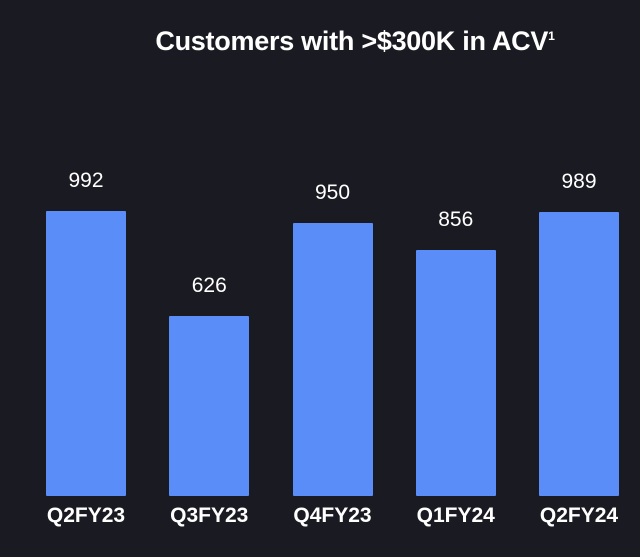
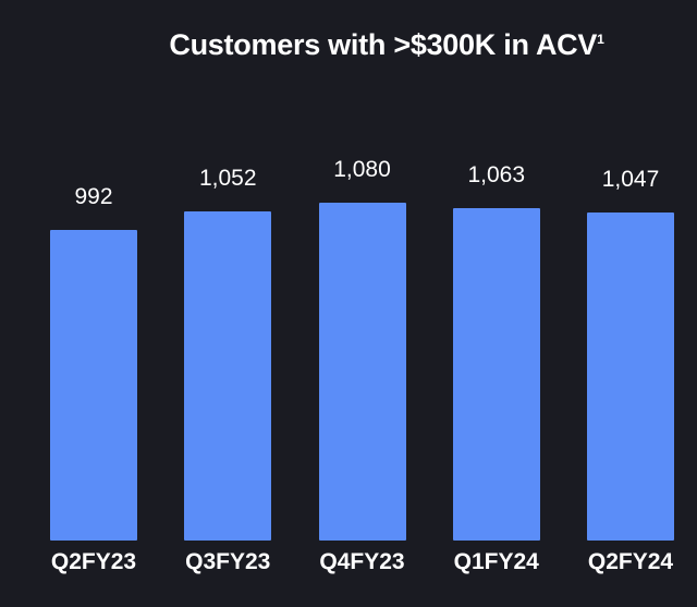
Q3FY23: 626 -> 1,052
Q4FY23: 950 -> 1,080
Q1FY24: 856 -> 1,063
Q2FY24: 989 -> 1,047
